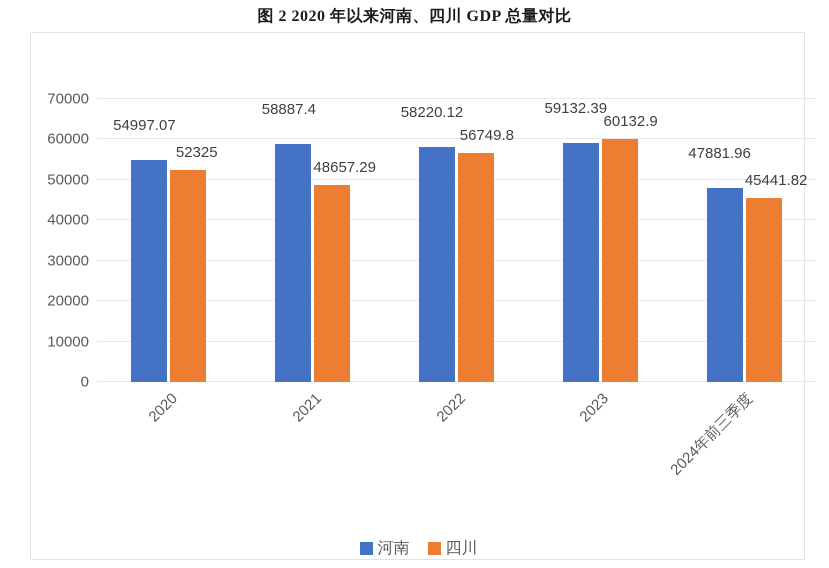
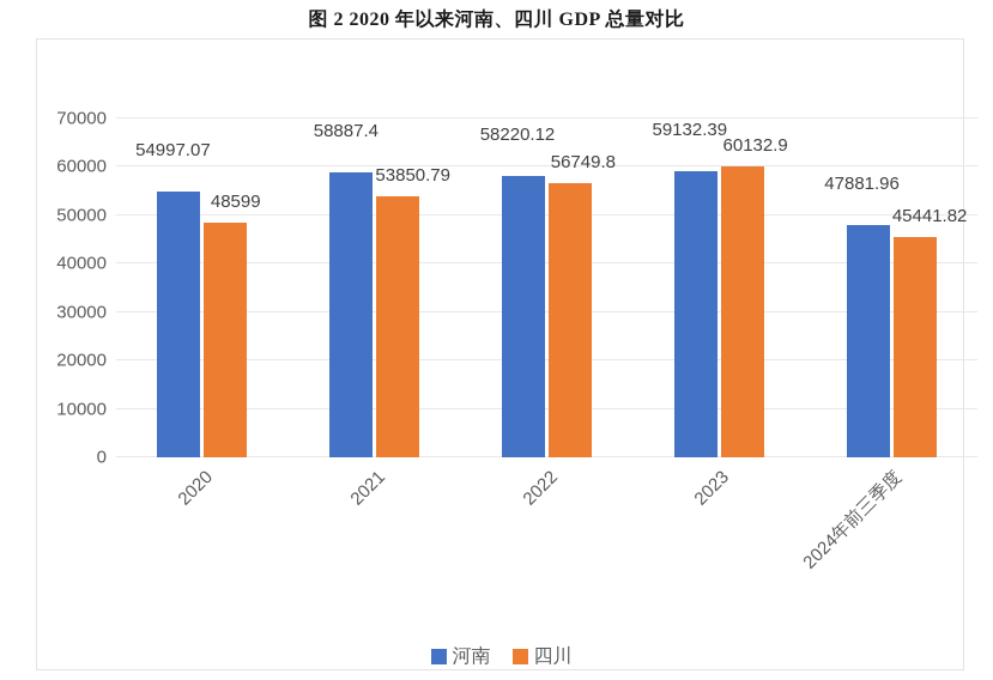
四川/2020: 52325 -> 48599
四川/2021: 48657.29 -> 53850.79
